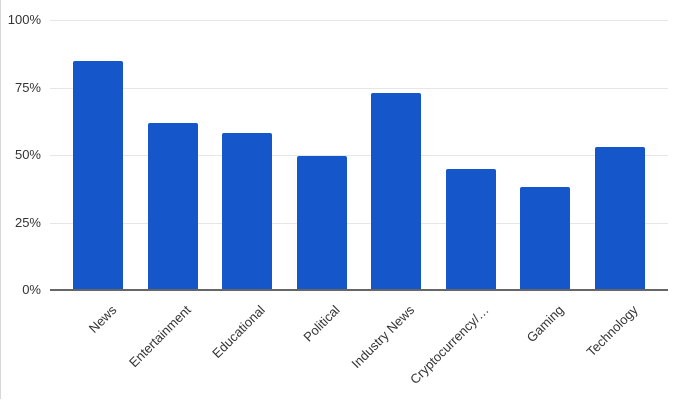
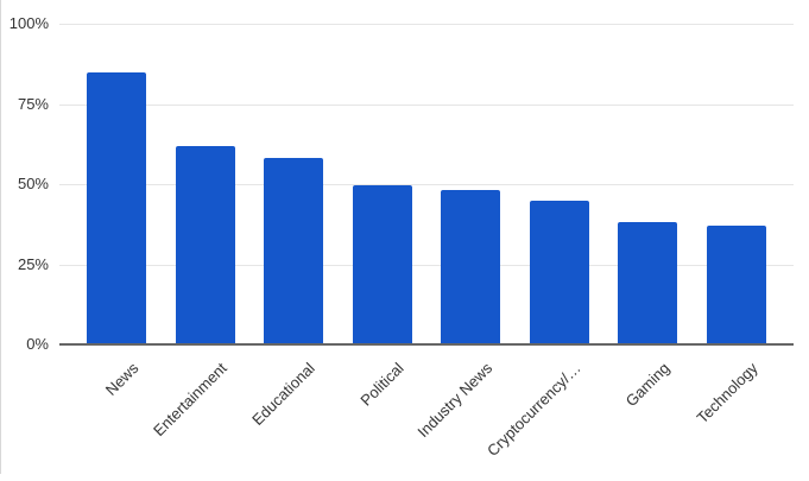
Industry News: 73% -> 48%
Technology: 53% -> 37%
